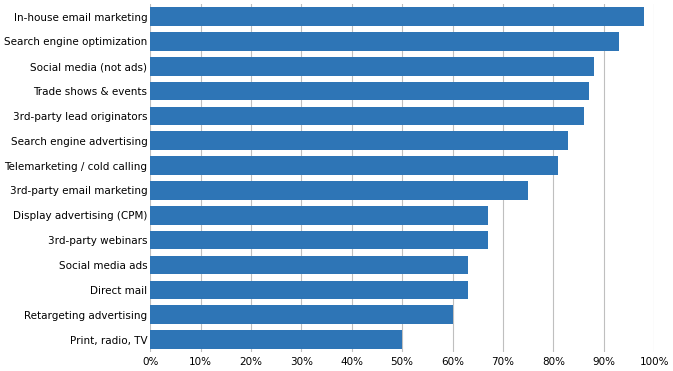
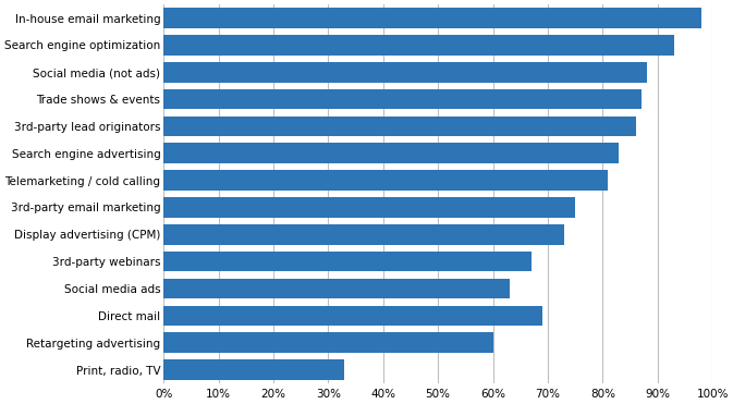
Display advertising (CPM): 67% -> 73%
Direct mail: 63% -> 69%
Print, radio, TV: 50% -> 33%
